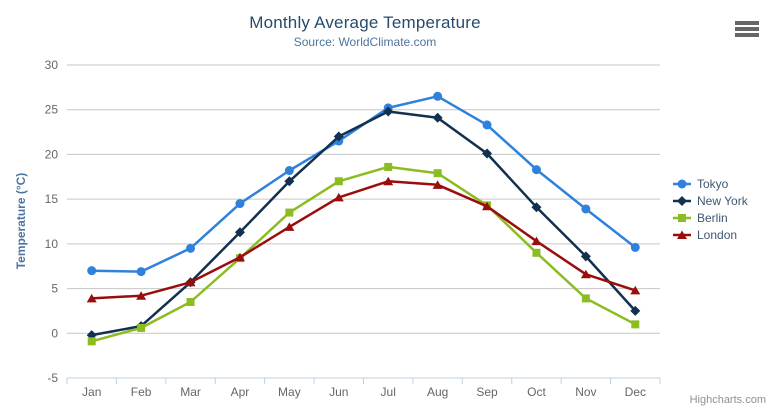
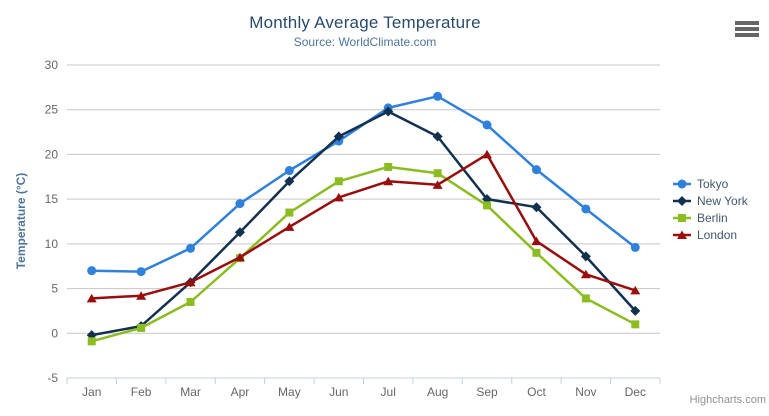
New York/Aug: 24 -> 22
New York/Sep: 20 -> 15
London/Sep: 14 -> 20
